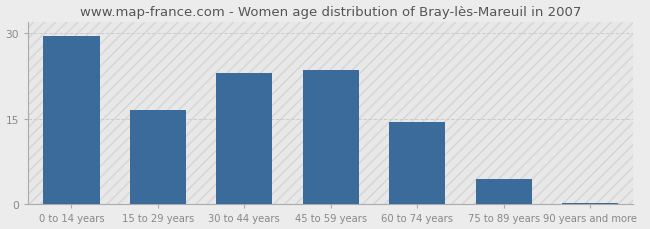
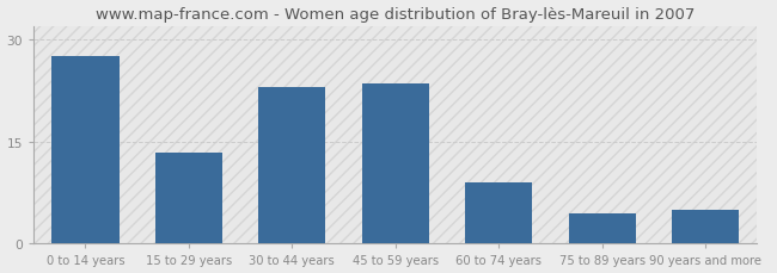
0 to 14 years: 29.5 -> 27.6
15 to 29 years: 16.5 -> 13.4
60 to 74 years: 14.5 -> 9.0
90 years and more: 0.3 -> 5.0
